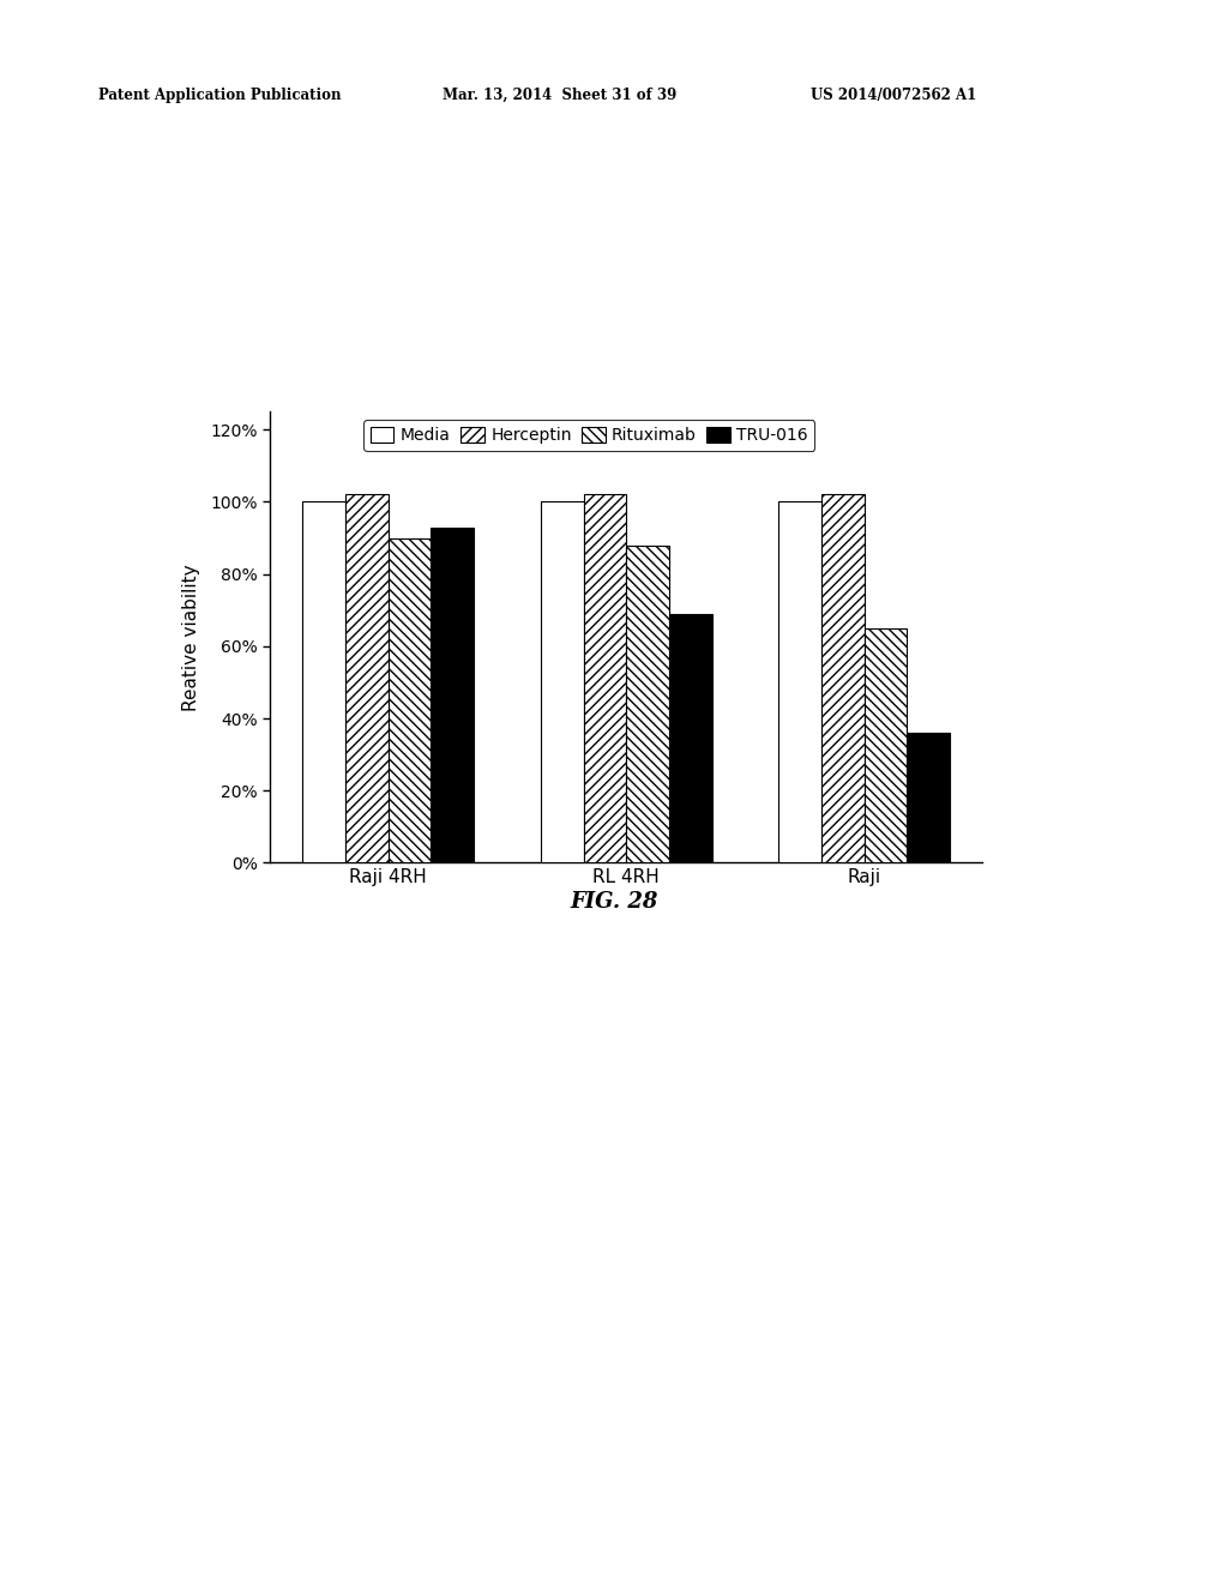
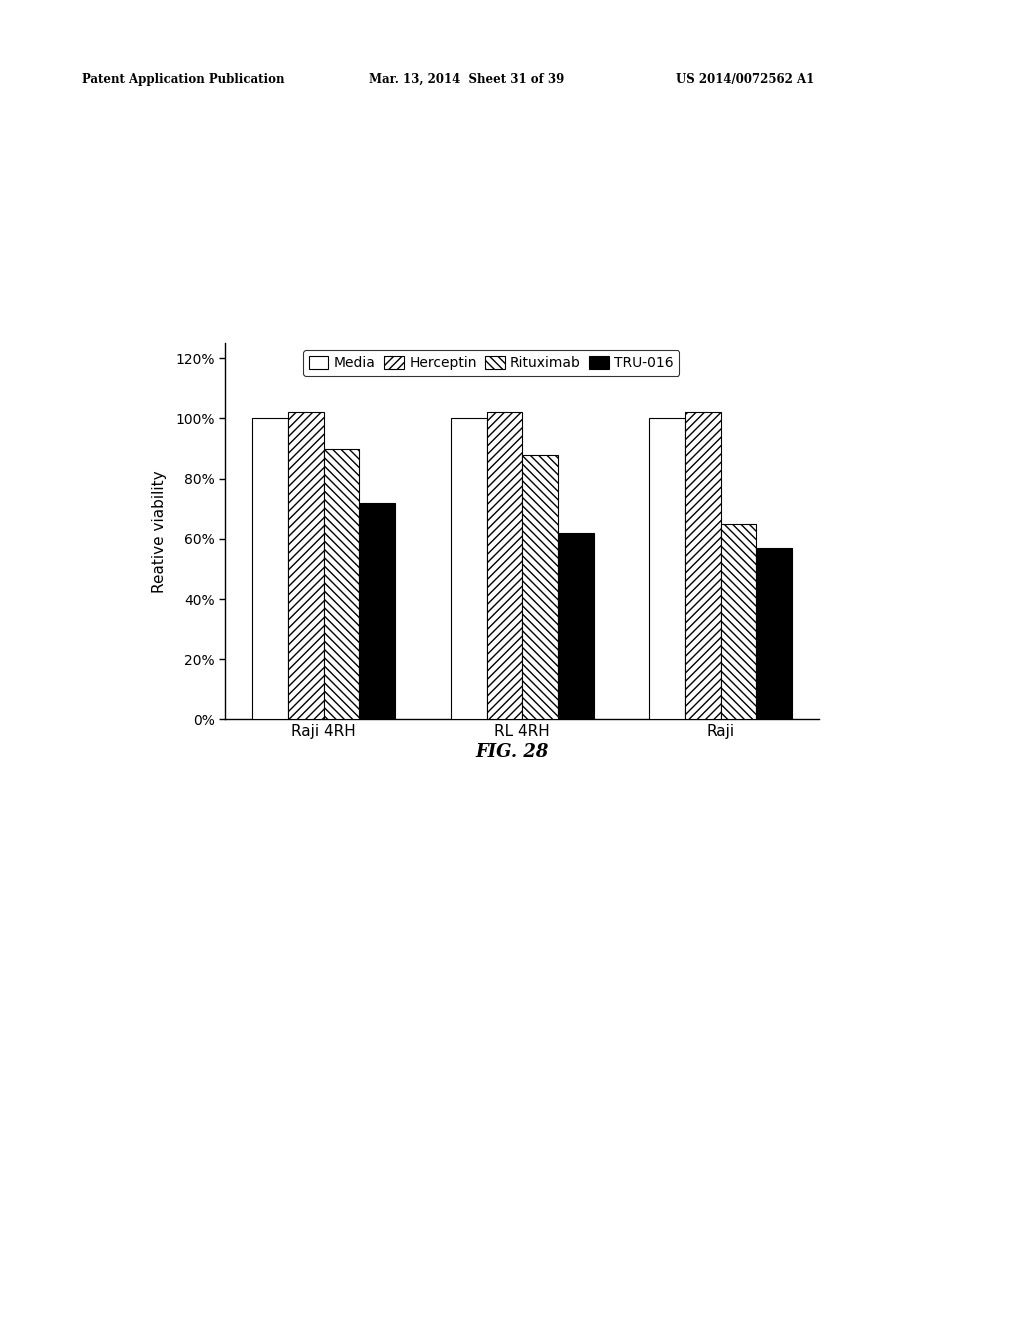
TRU-016/Raji 4RH: 93% -> 72%
TRU-016/RL 4RH: 69% -> 62%
TRU-016/Raji: 36% -> 57%
